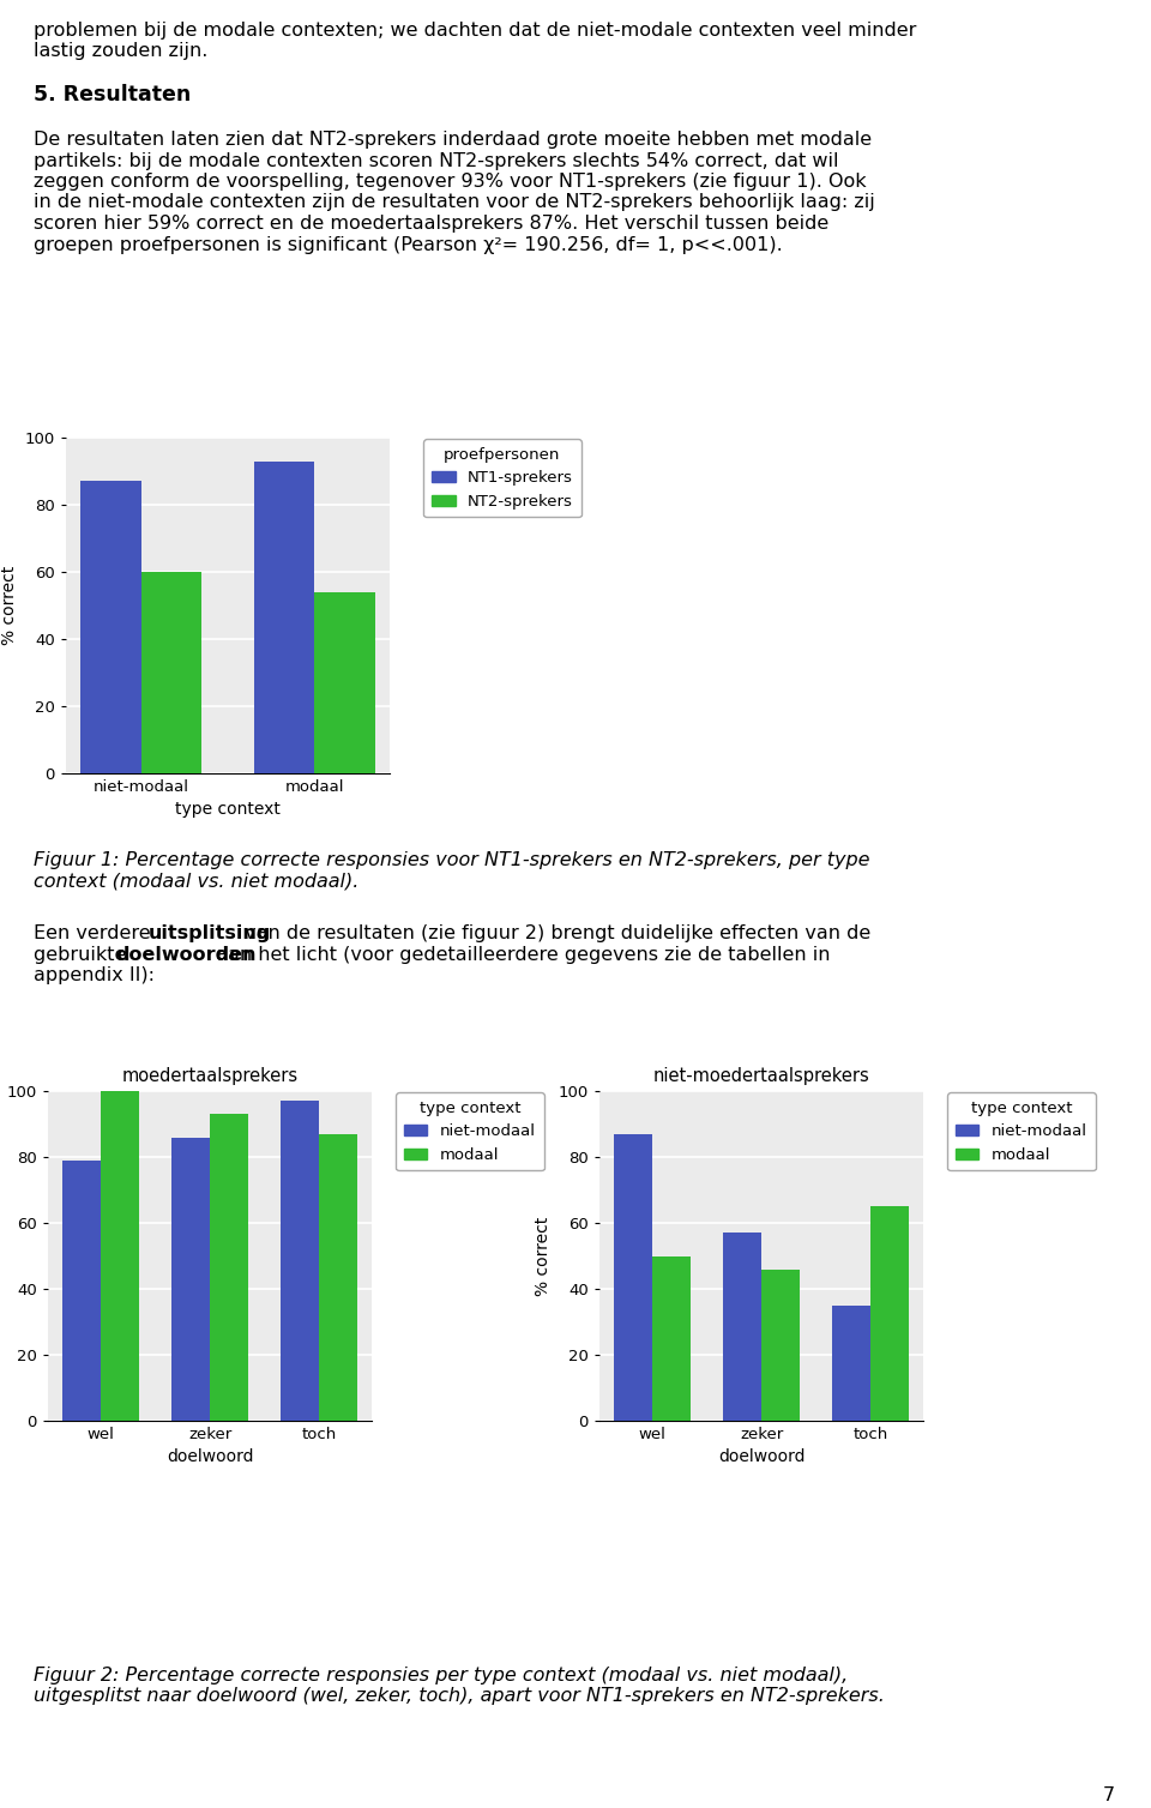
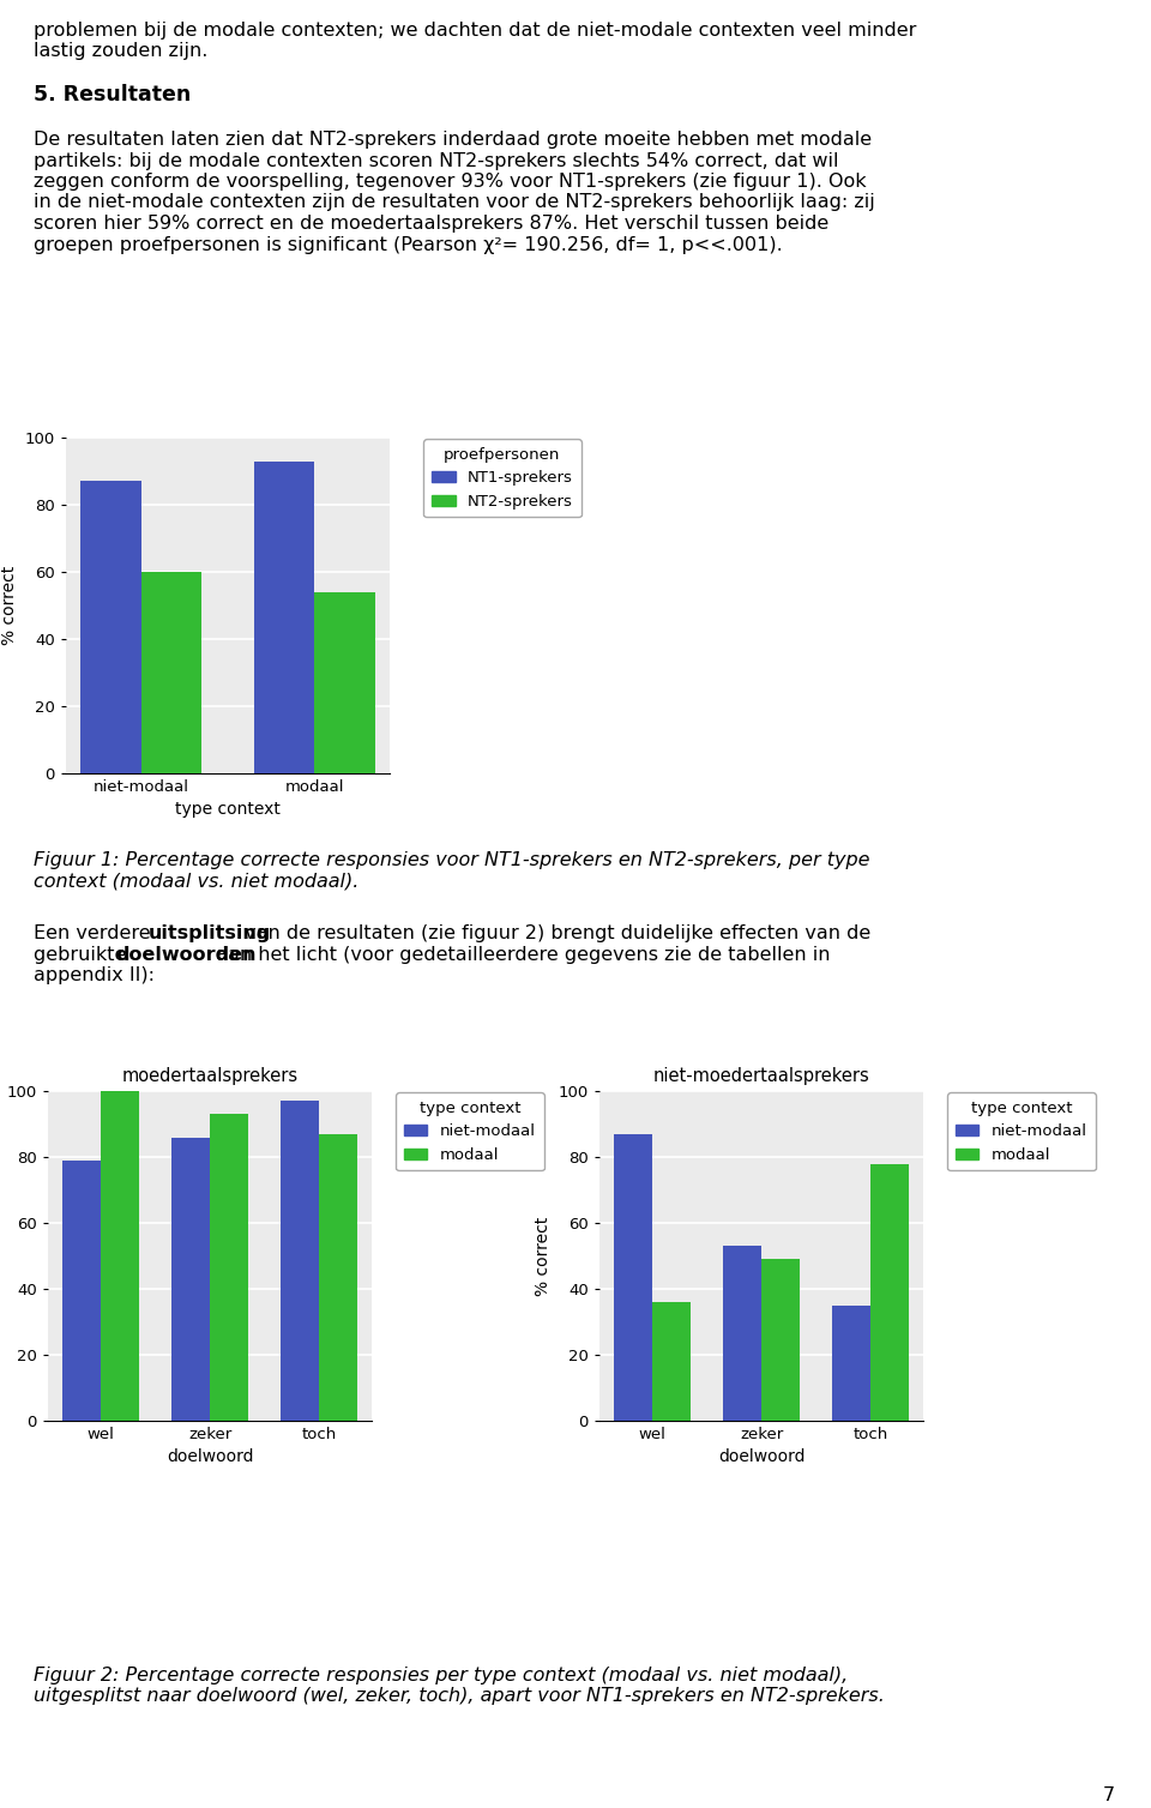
niet-moedertaalsprekers/modaal/wel: 50 -> 36
niet-moedertaalsprekers/niet-modaal/zeker: 57 -> 53
niet-moedertaalsprekers/modaal/zeker: 46 -> 49
niet-moedertaalsprekers/modaal/toch: 65 -> 78
